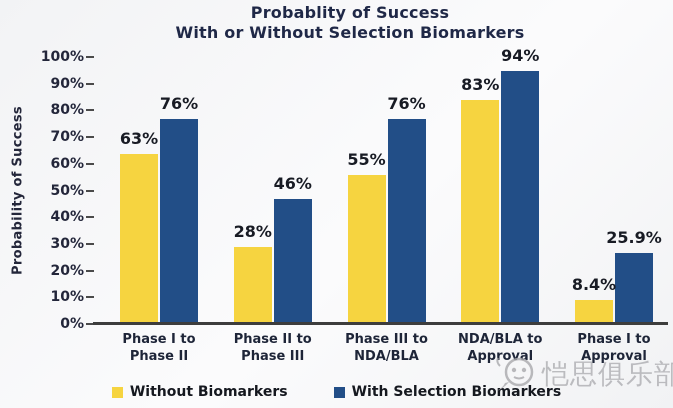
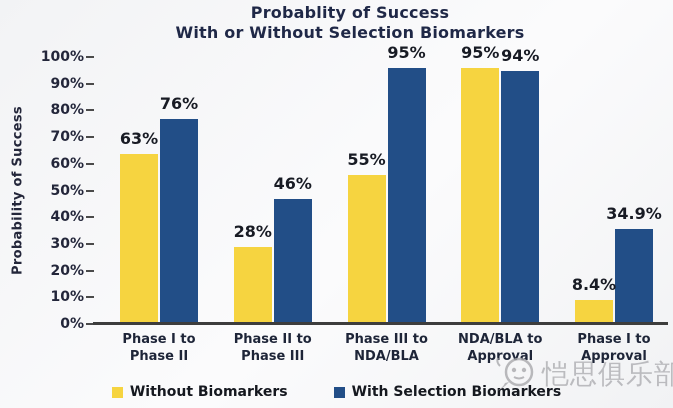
With Selection Biomarkers/Phase III to NDA/BLA: 76% -> 95%
Without Biomarkers/NDA/BLA to Approval: 83% -> 95%
With Selection Biomarkers/Phase I to Approval: 25.9% -> 34.9%
